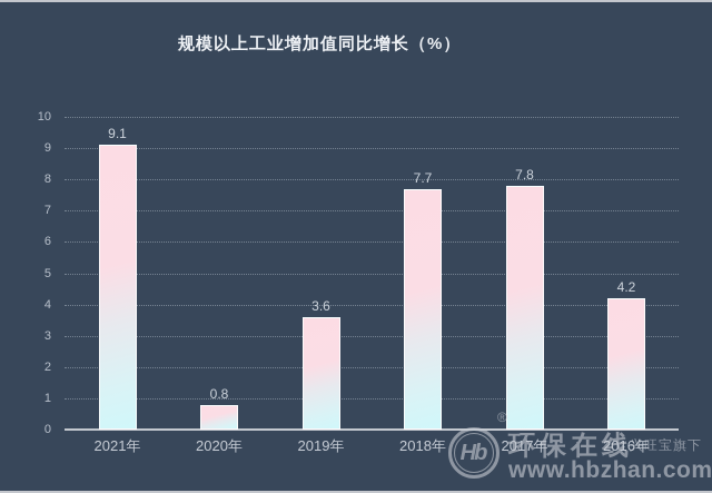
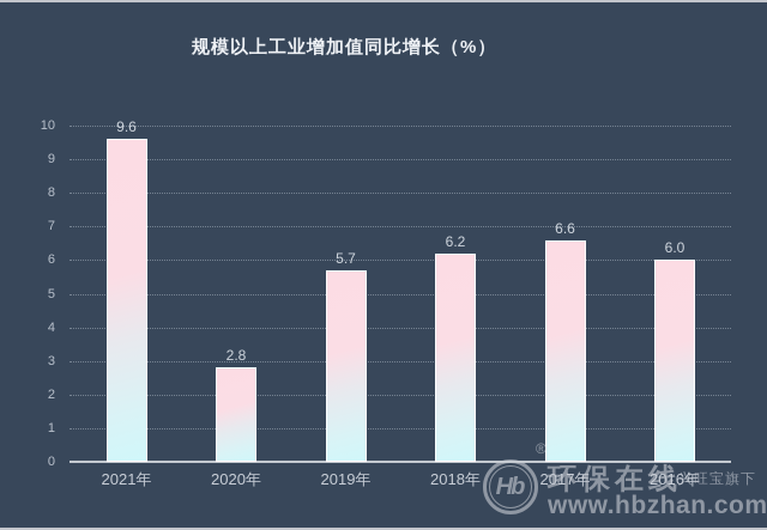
2021年: 9.1 -> 9.6
2020年: 0.8 -> 2.8
2019年: 3.6 -> 5.7
2018年: 7.7 -> 6.2
2017年: 7.8 -> 6.6
2016年: 4.2 -> 6.0
